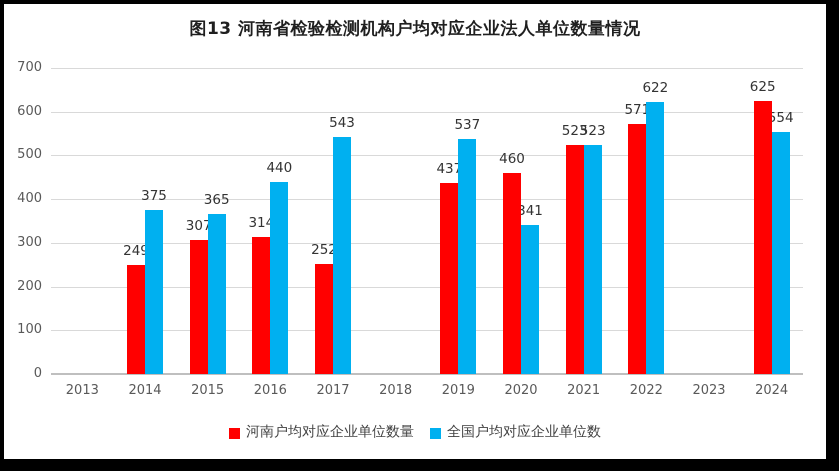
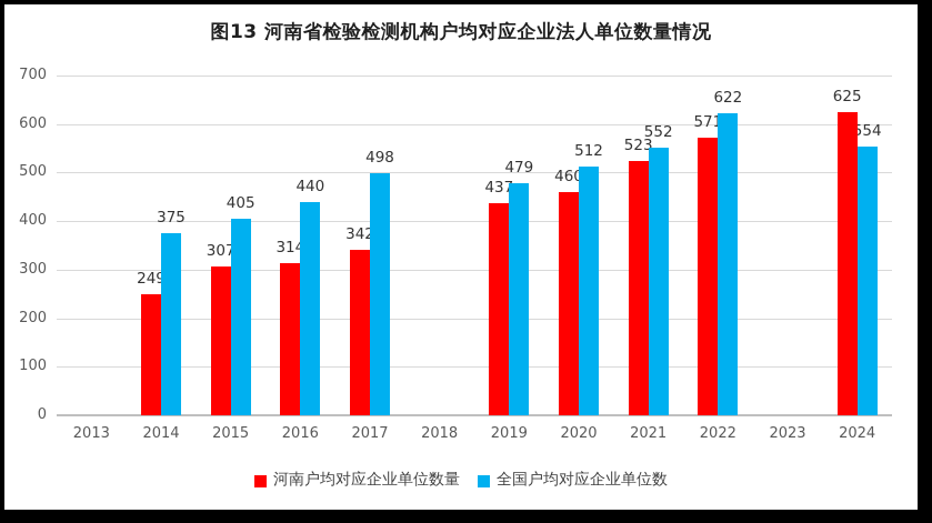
全国户均对应企业单位数/2015: 365 -> 405
河南户均对应企业单位数量/2017: 252 -> 342
全国户均对应企业单位数/2017: 543 -> 498
全国户均对应企业单位数/2019: 537 -> 479
全国户均对应企业单位数/2020: 341 -> 512
全国户均对应企业单位数/2021: 523 -> 552
